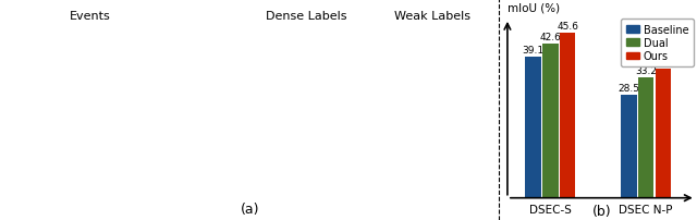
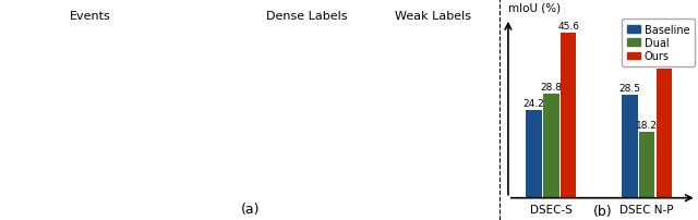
Baseline/DSEC-S: 39.1 -> 24.2
Dual/DSEC-S: 42.6 -> 28.8
Dual/DSEC N-P: 33.2 -> 18.2
